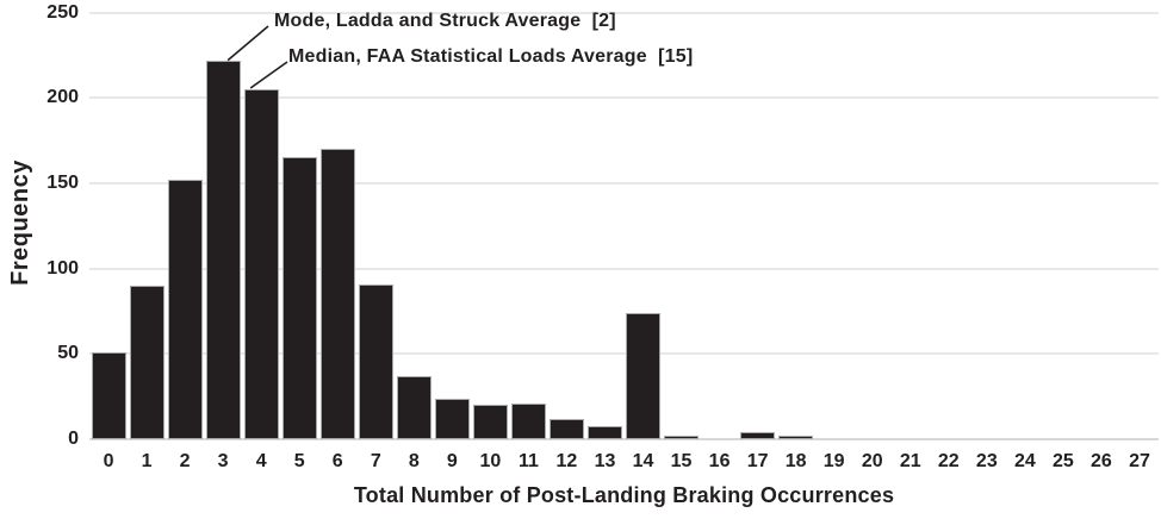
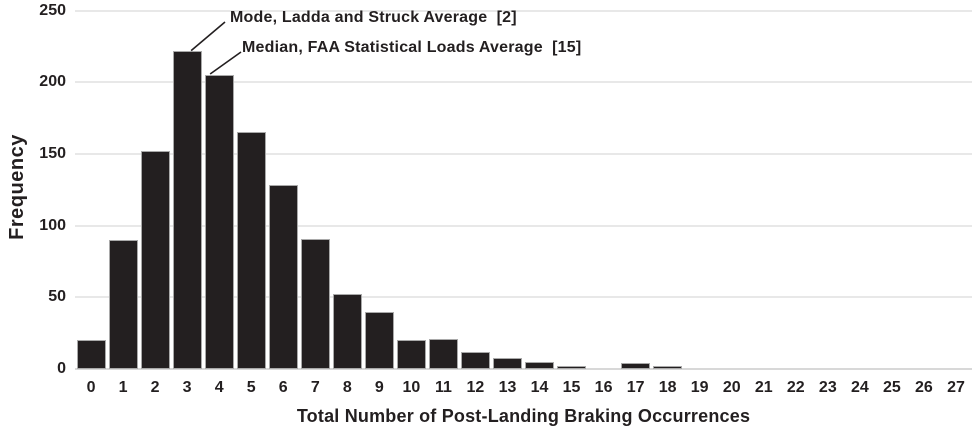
0: 51 -> 20
6: 170 -> 128
8: 37 -> 52
9: 24 -> 40
14: 74 -> 5
